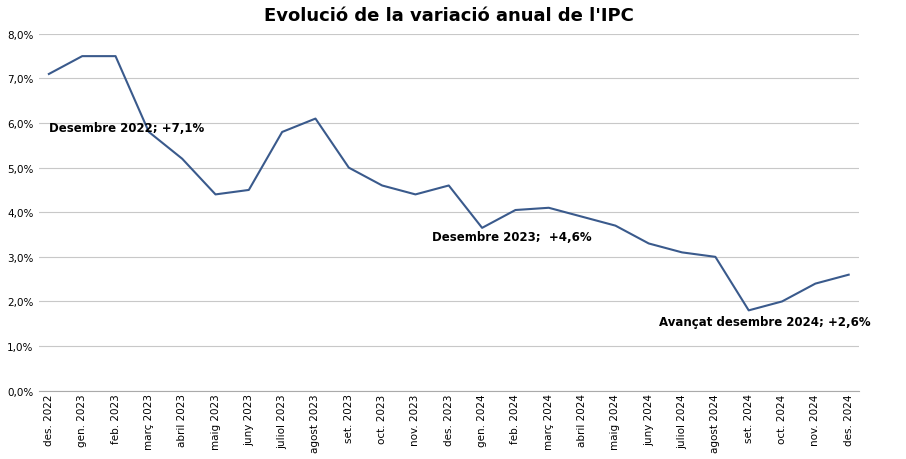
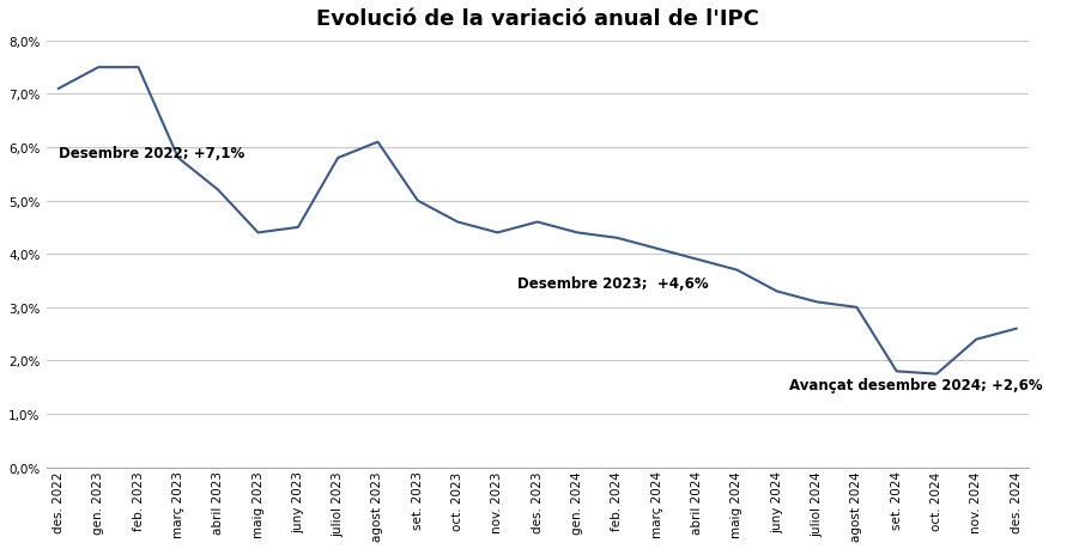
gen. 2024: 3,65% -> 4,40%
feb. 2024: 4,05% -> 4,30%
oct. 2024: 2,00% -> 1,75%
